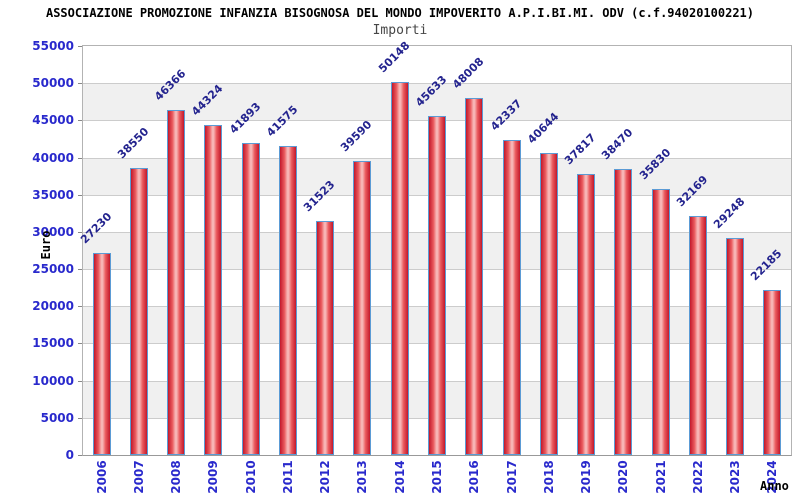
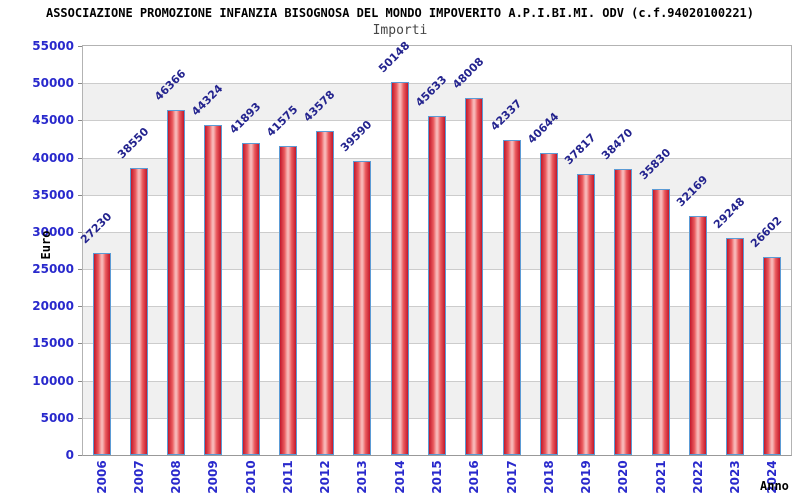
2012: 31523 -> 43578
2024: 22185 -> 26602
